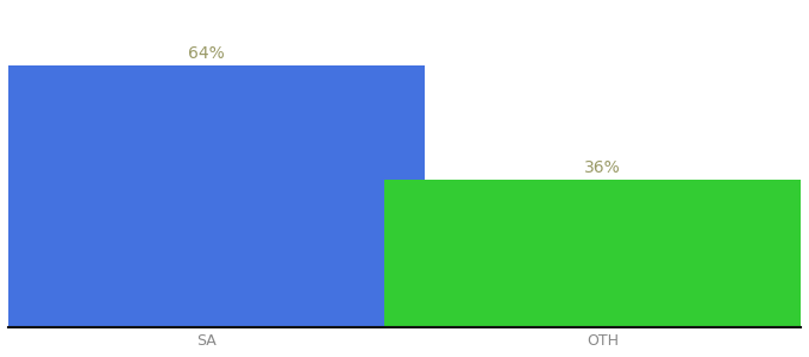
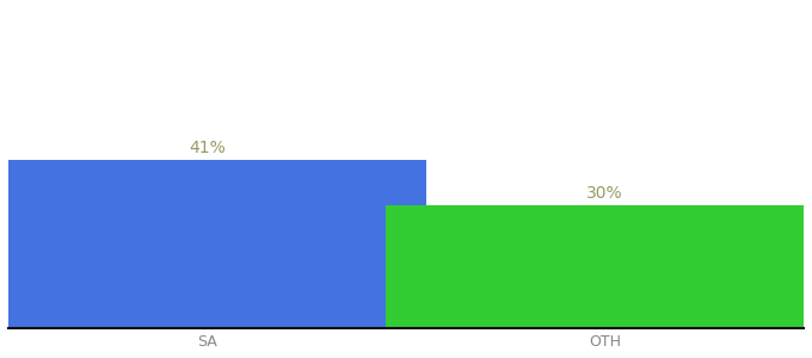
SA: 64% -> 41%
OTH: 36% -> 30%
